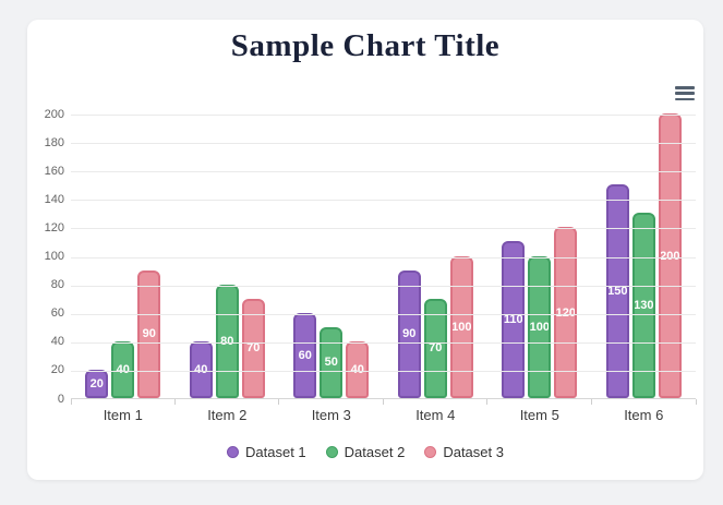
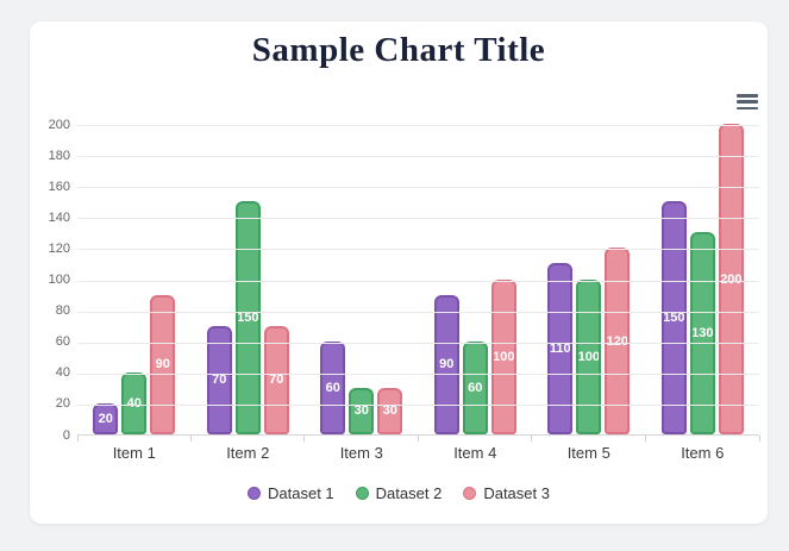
Dataset 1/Item 2: 40 -> 70
Dataset 2/Item 2: 80 -> 150
Dataset 2/Item 3: 50 -> 30
Dataset 3/Item 3: 40 -> 30
Dataset 2/Item 4: 70 -> 60
